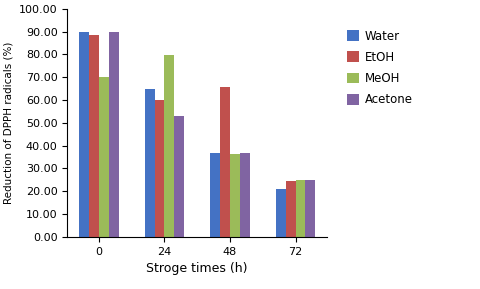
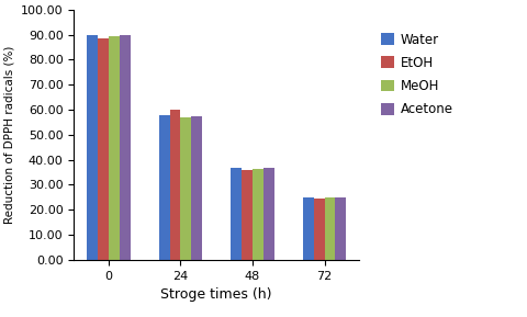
MeOH/0: 70.0 -> 89.5
Water/24: 65 -> 58
MeOH/24: 79.5 -> 57.0
Acetone/24: 53.0 -> 57.5
EtOH/48: 65.5 -> 36.0
Water/72: 21 -> 25
